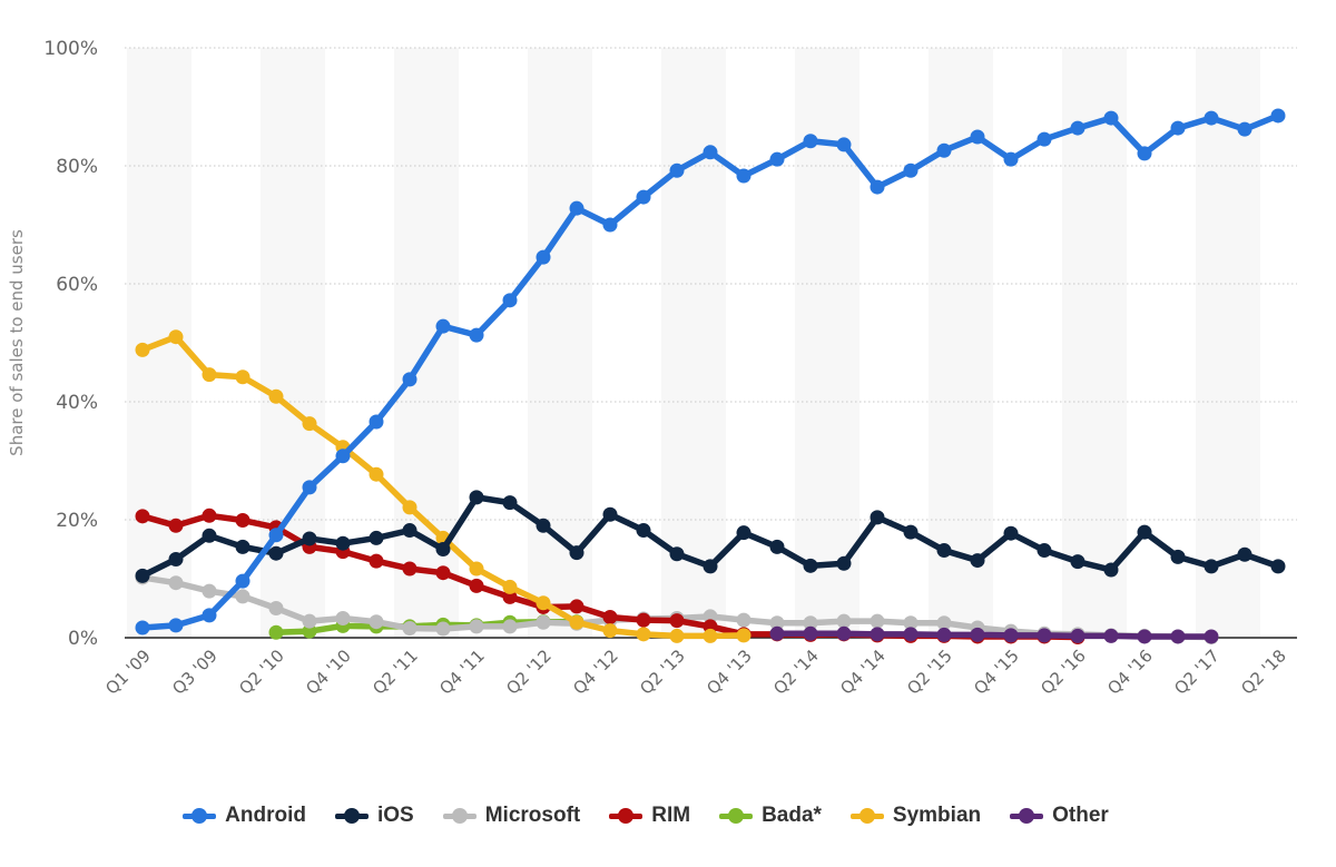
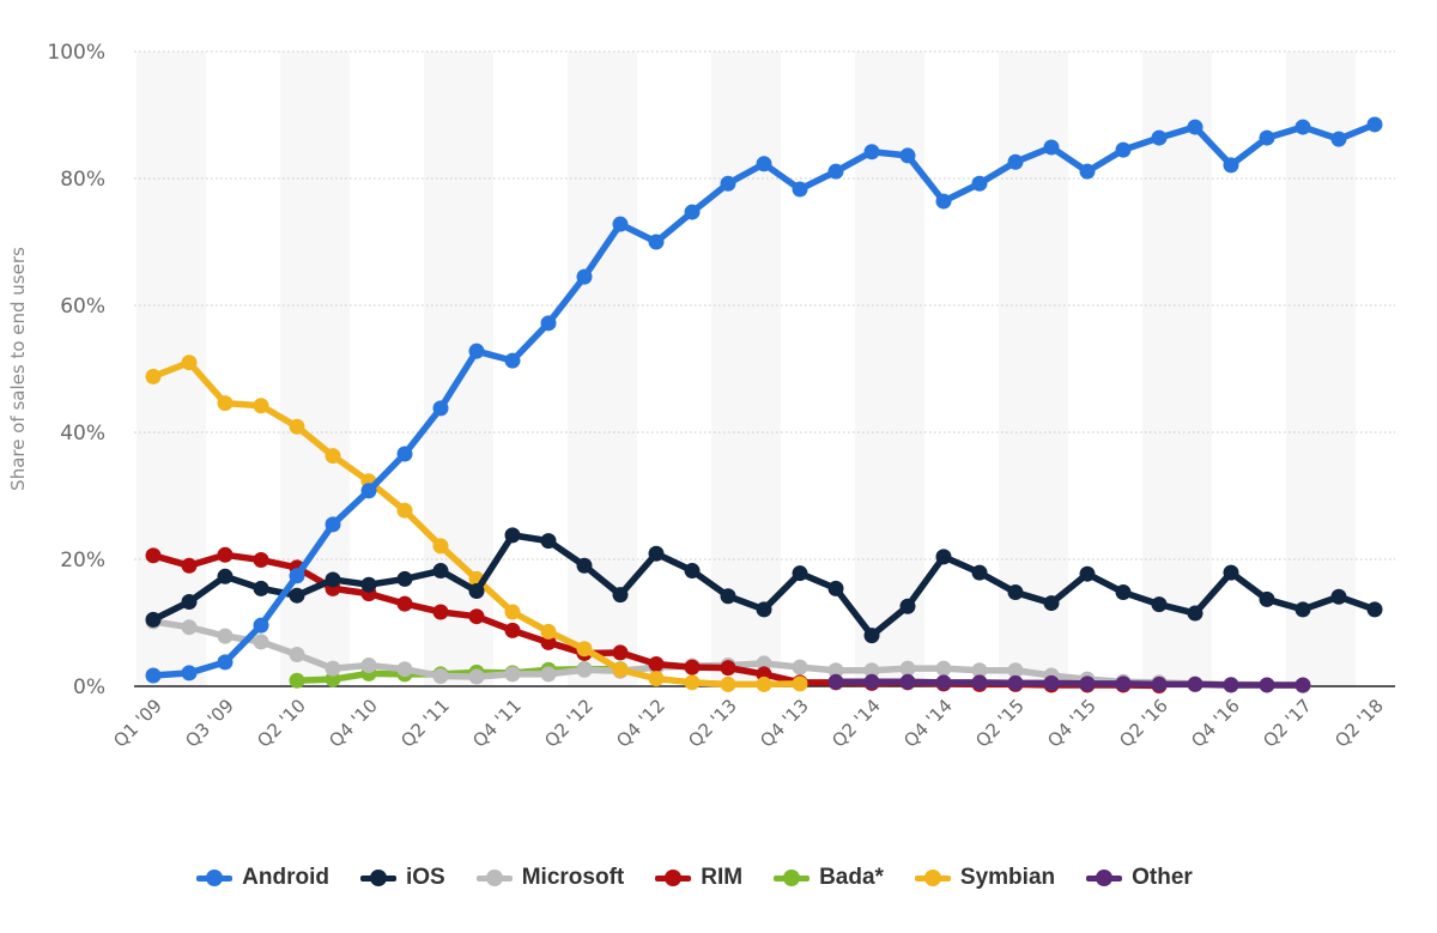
iOS/Q2 '14: 12% -> 8%
